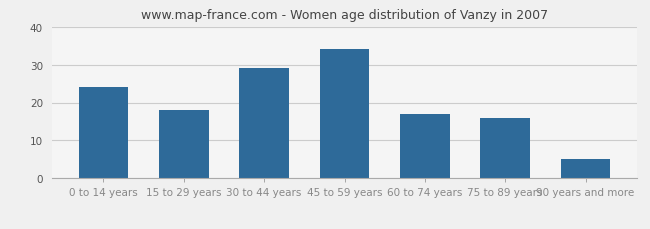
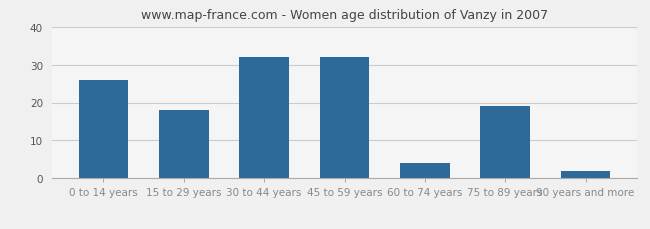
0 to 14 years: 24 -> 26
30 to 44 years: 29 -> 32
45 to 59 years: 34 -> 32
60 to 74 years: 17 -> 4
75 to 89 years: 16 -> 19
90 years and more: 5 -> 2
